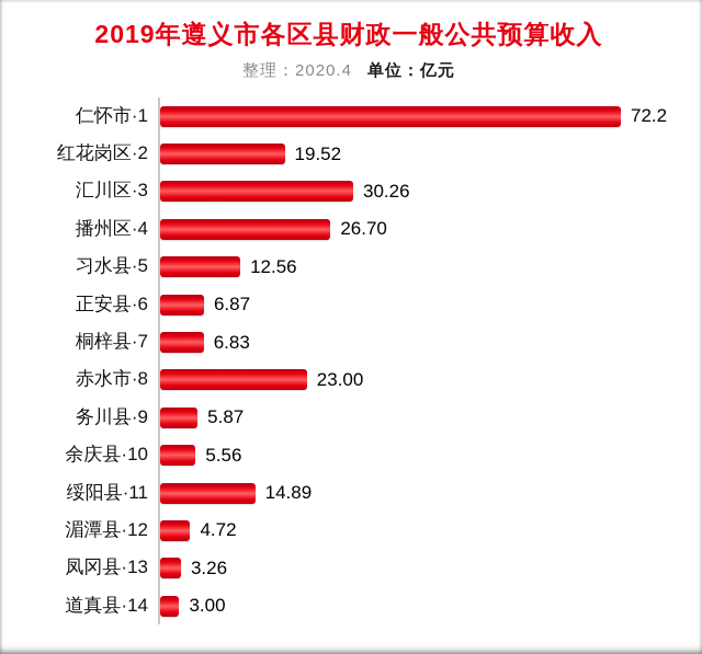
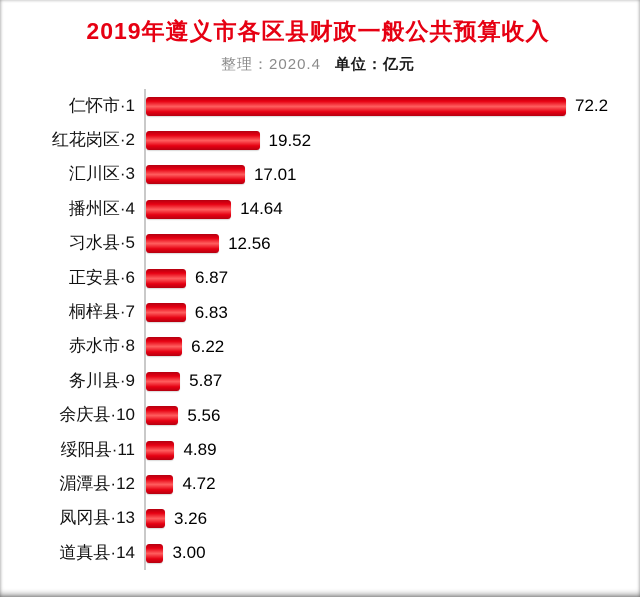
汇川区·3: 30.26 -> 17.01
播州区·4: 26.70 -> 14.64
赤水市·8: 23.00 -> 6.22
绥阳县·11: 14.89 -> 4.89
